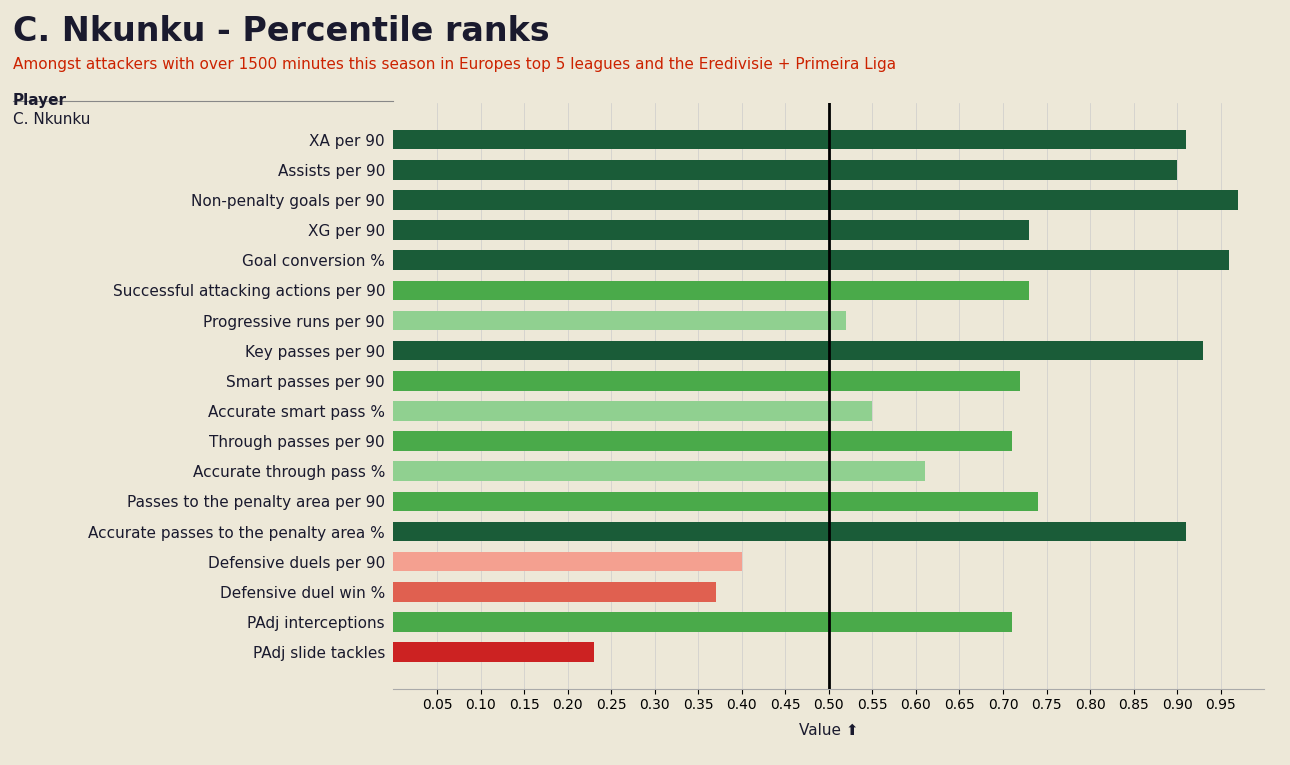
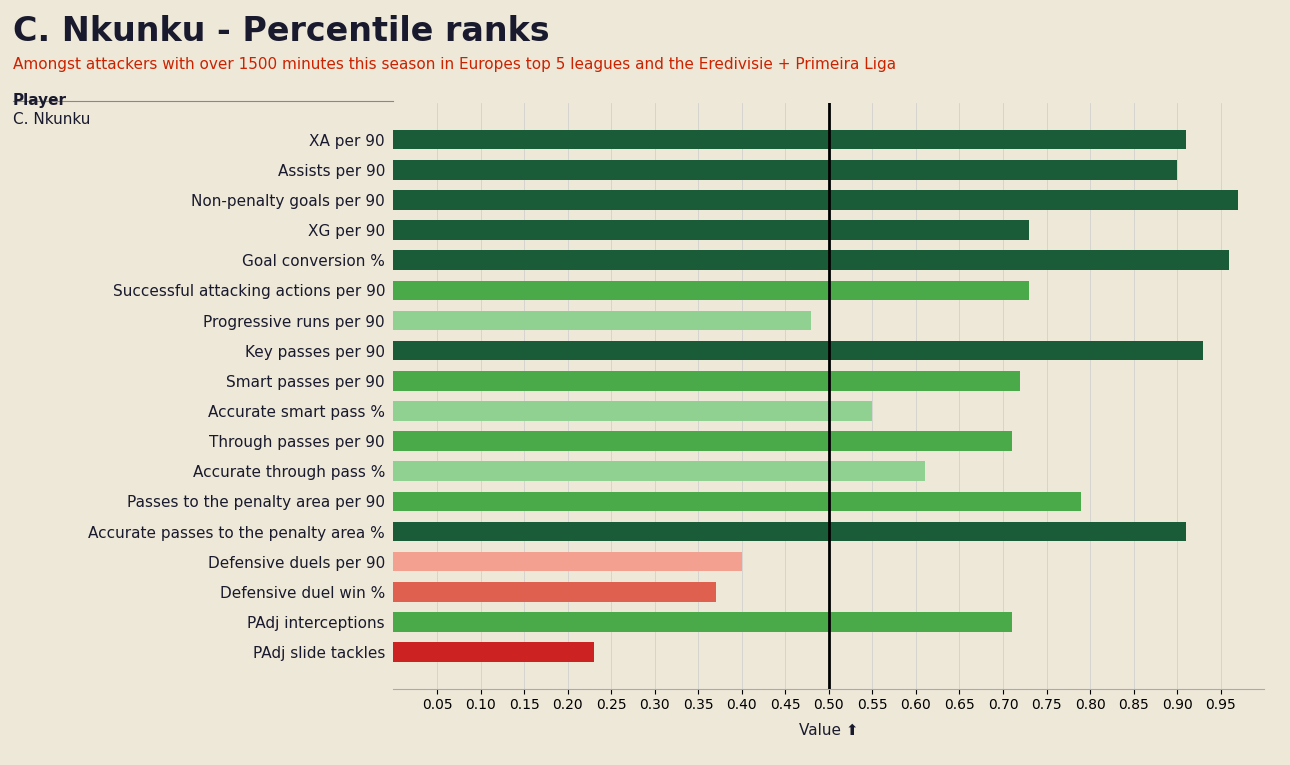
Progressive runs per 90: 0.52 -> 0.48
Passes to the penalty area per 90: 0.74 -> 0.79
